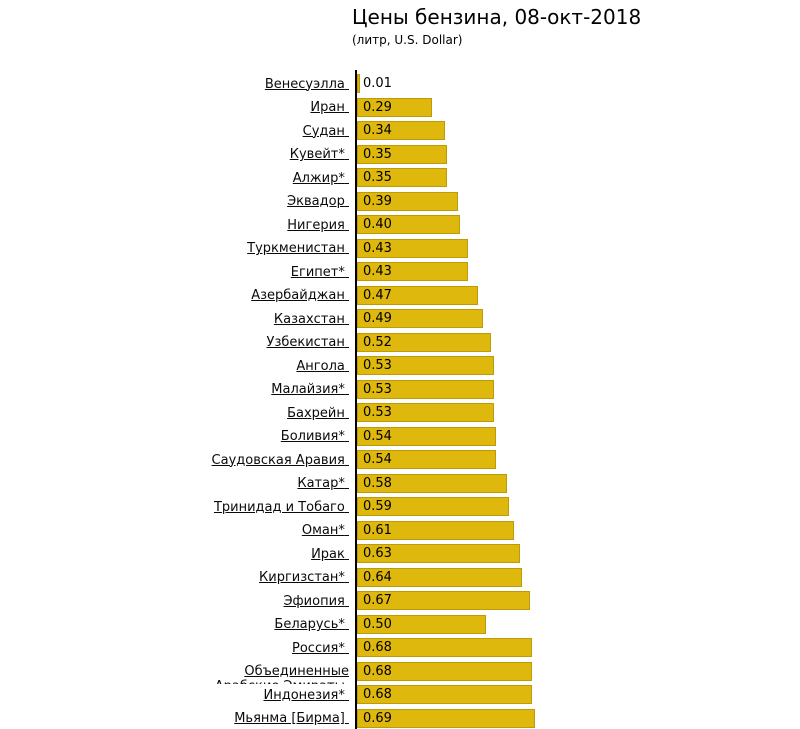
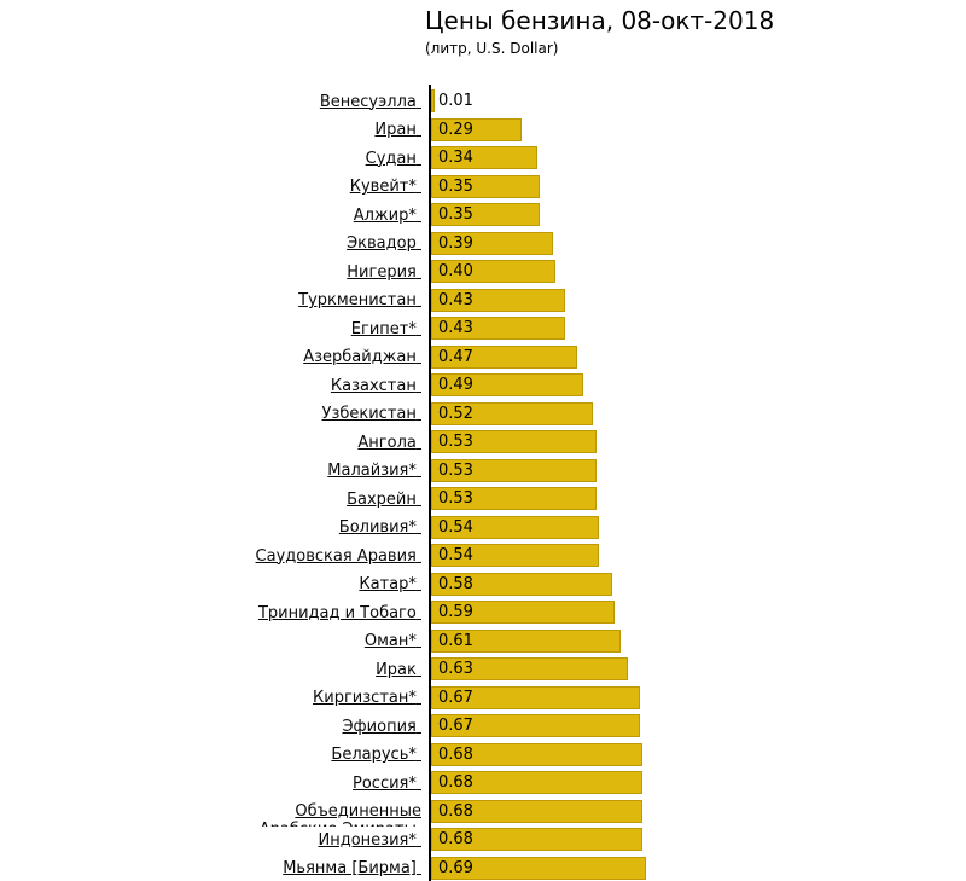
Киргизстан*: 0.64 -> 0.67
Беларусь*: 0.50 -> 0.68
